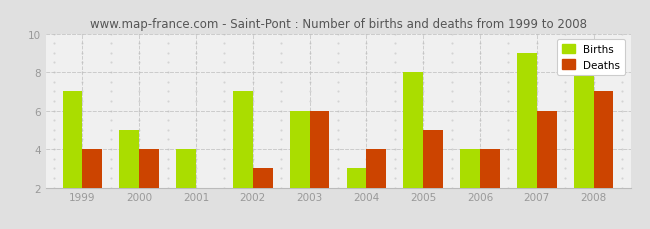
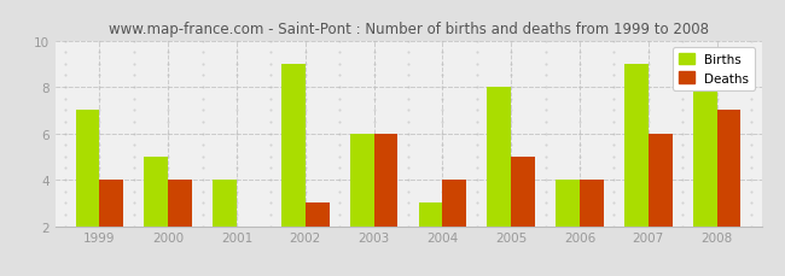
Births/2002: 7 -> 9
